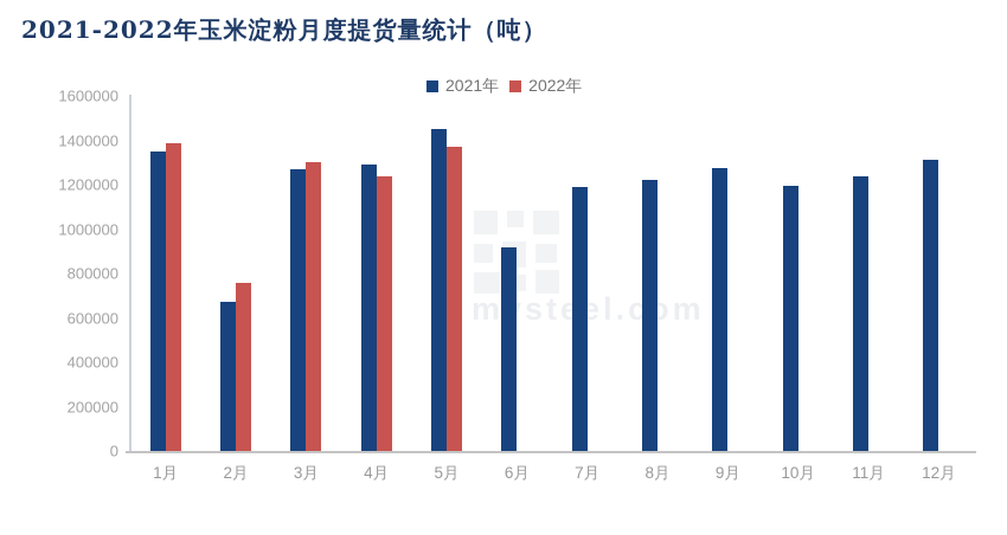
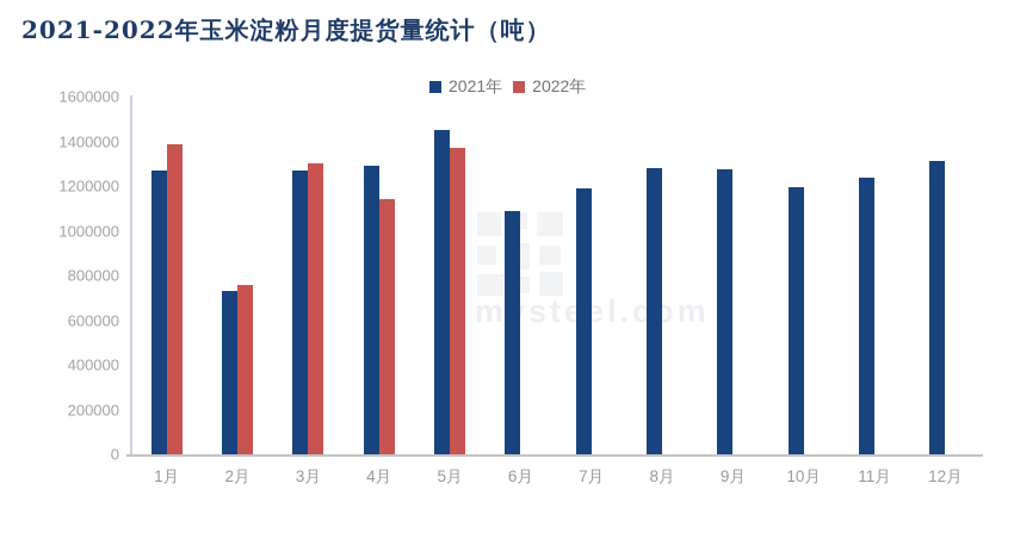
2021年/1月: 1350000 -> 1270000
2021年/2月: 670000 -> 730000
2022年/4月: 1240000 -> 1140000
2021年/6月: 920000 -> 1090000
2021年/8月: 1220000 -> 1280000
